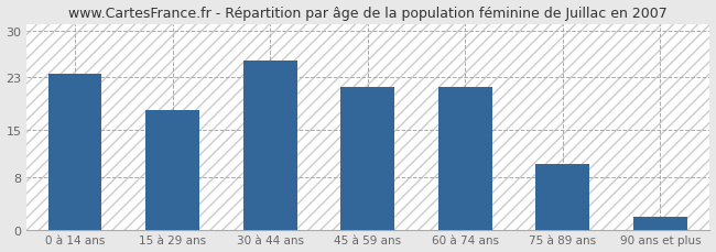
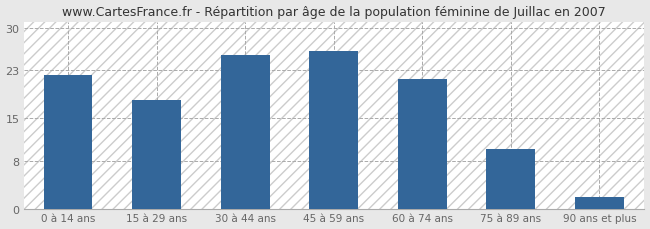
0 à 14 ans: 23.5 -> 22.2
45 à 59 ans: 21.5 -> 26.2
